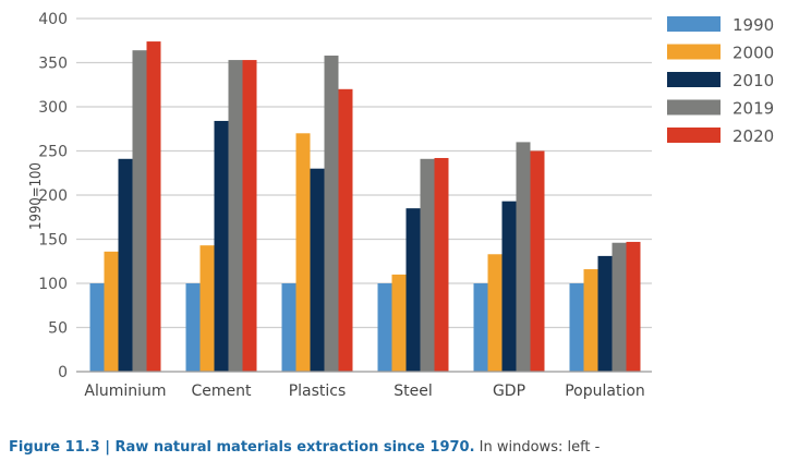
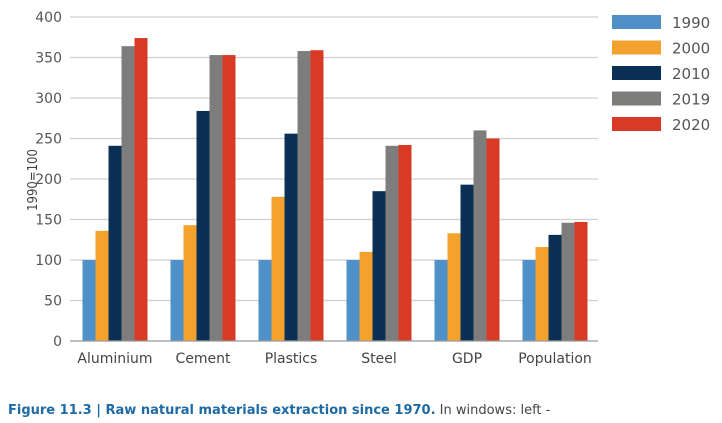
2000/Plastics: 270 -> 180
2010/Plastics: 230 -> 260
2020/Plastics: 320 -> 360
